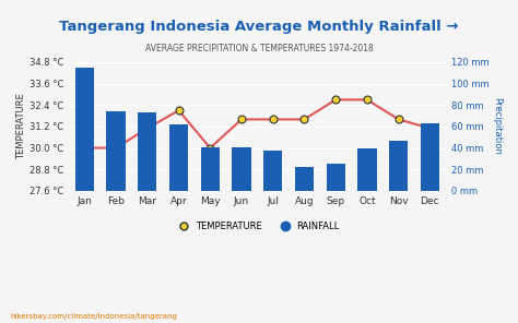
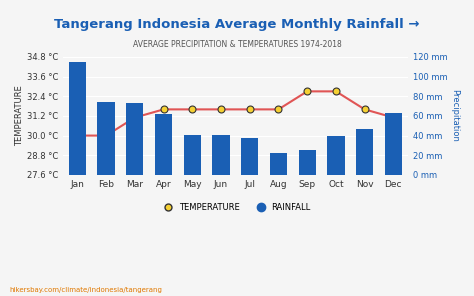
TEMPERATURE/Apr: 32.1 °C -> 31.6 °C
TEMPERATURE/May: 30.0 °C -> 31.6 °C
